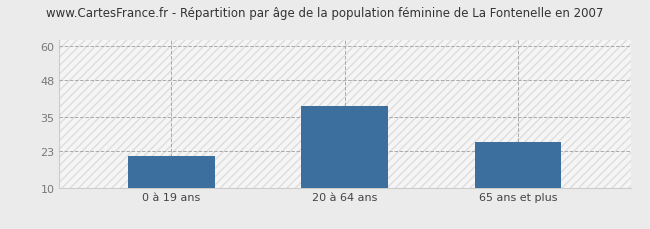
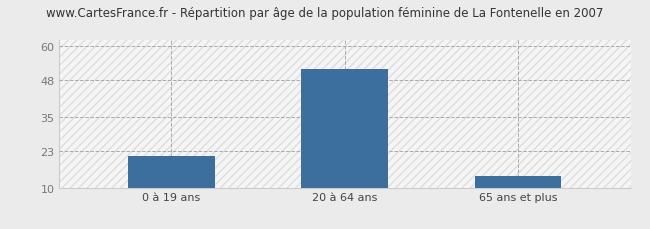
20 à 64 ans: 39 -> 52
65 ans et plus: 26 -> 14
